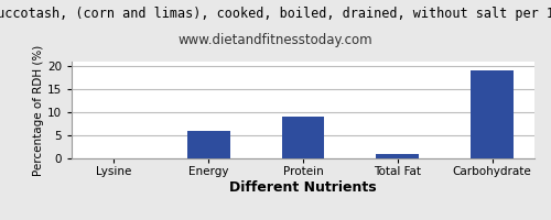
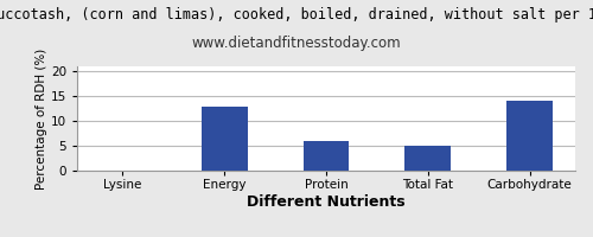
Energy: 6 -> 13
Protein: 9 -> 6
Total Fat: 1 -> 5
Carbohydrate: 19 -> 14
